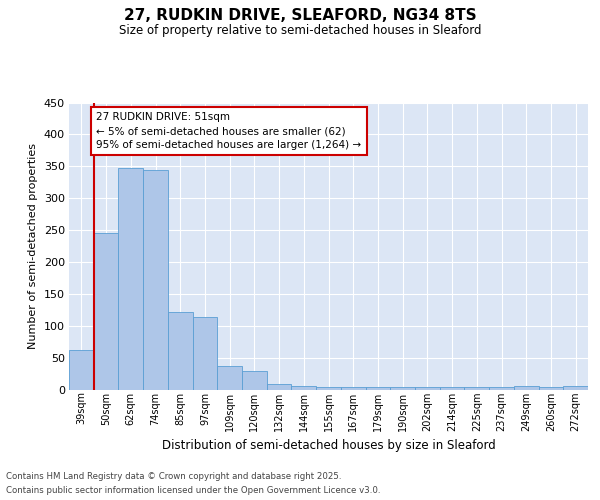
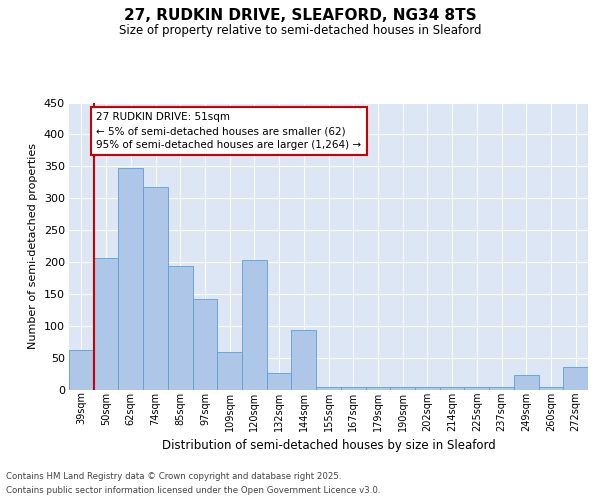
50sqm: 245 -> 206
74sqm: 344 -> 318
85sqm: 122 -> 194
97sqm: 114 -> 142
109sqm: 38 -> 60
120sqm: 30 -> 204
132sqm: 9 -> 26
144sqm: 6 -> 94
249sqm: 6 -> 24
272sqm: 6 -> 36
